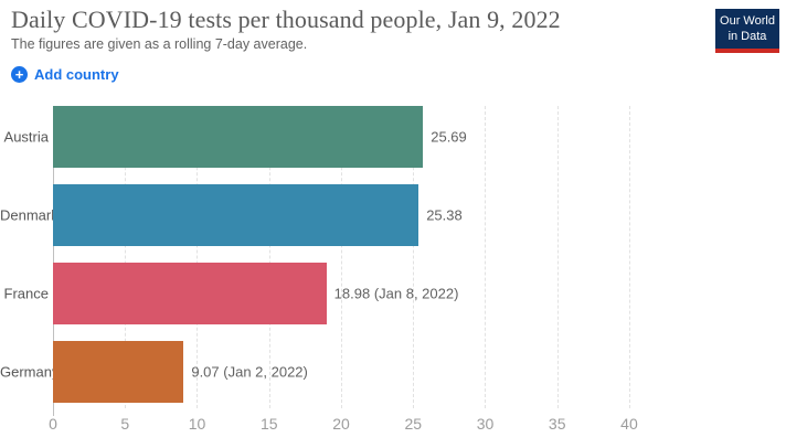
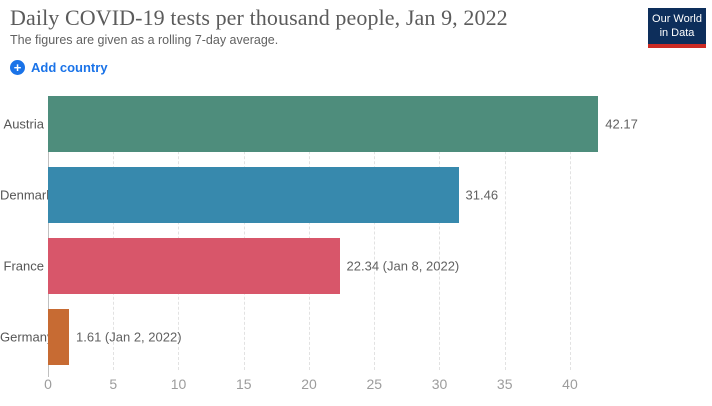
Austria: 25.69 -> 42.17
Denmark: 25.38 -> 31.46
France: 18.98 -> 22.34
Germany: 9.07 -> 1.61
